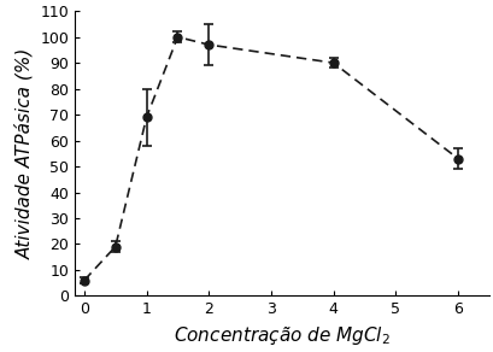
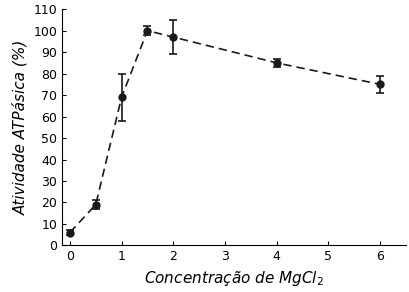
4: 90 -> 85
6: 53 -> 75
